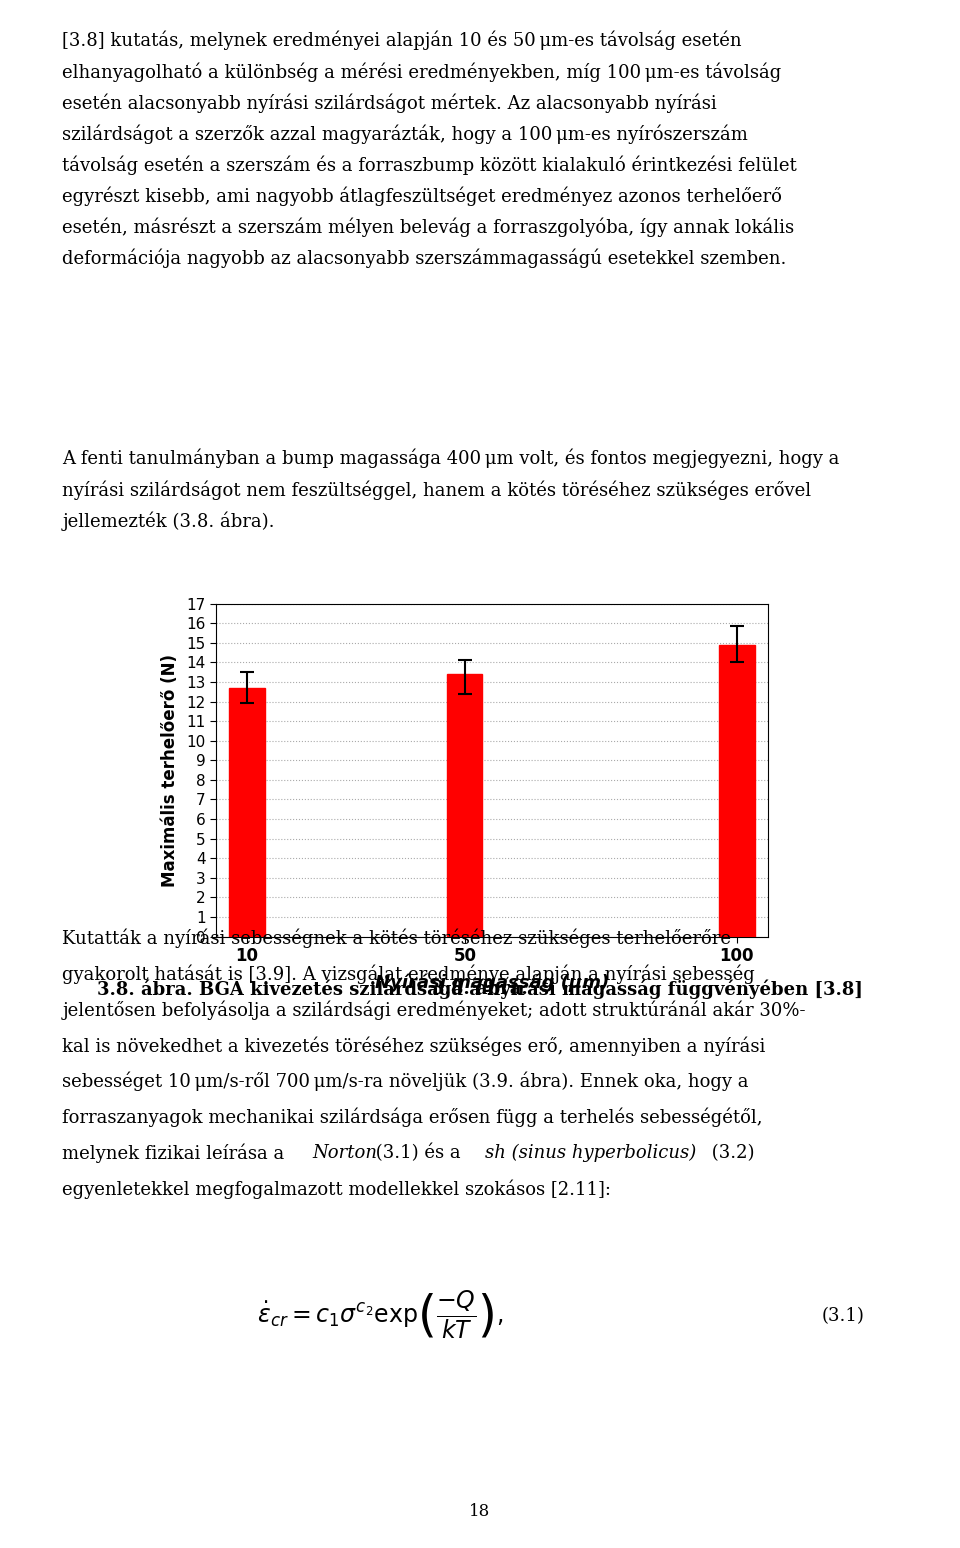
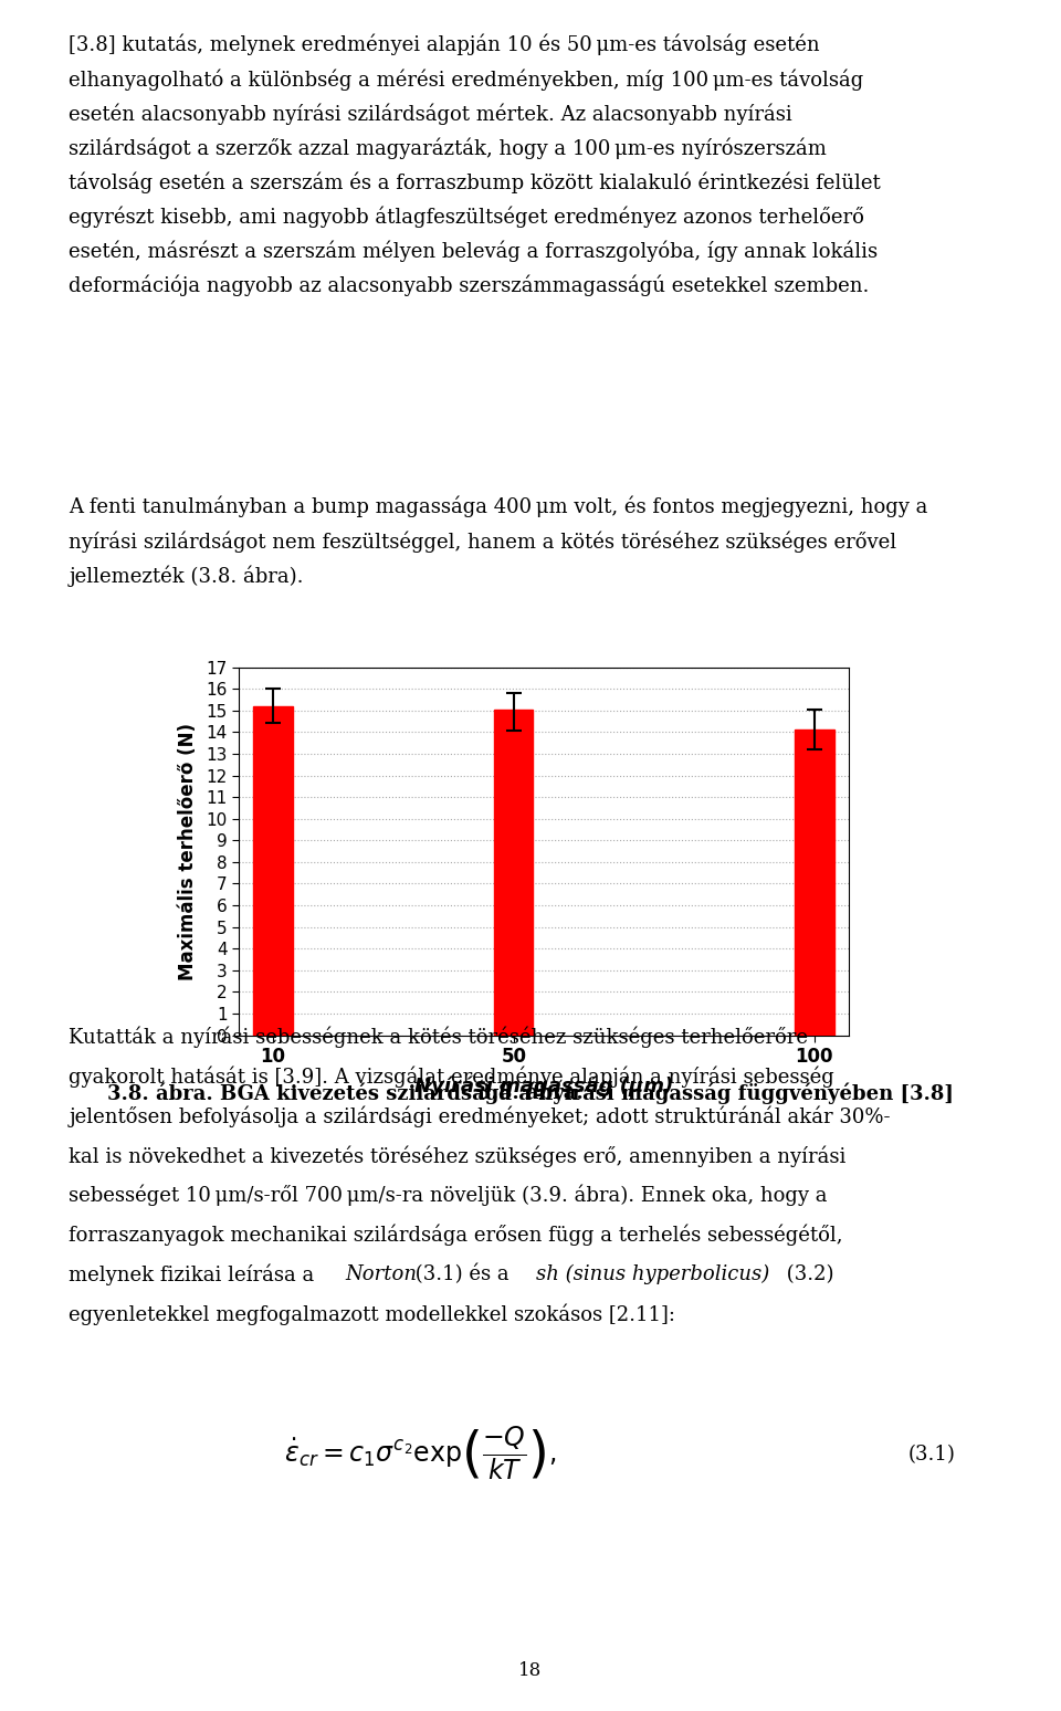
10: 12.7 -> 15.2
50: 13.4 -> 15.1
100: 14.9 -> 14.1
